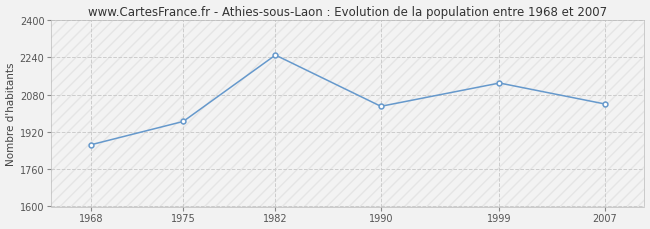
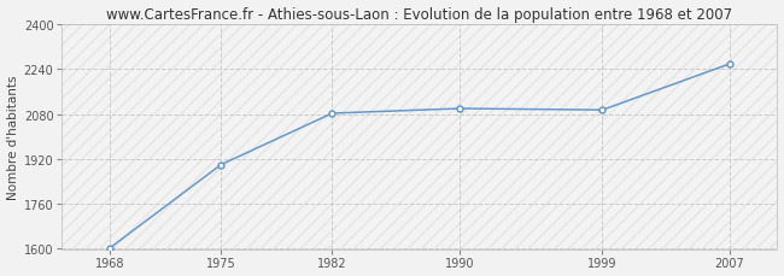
1968: 1865 -> 1603
1975: 1965 -> 1900
1982: 2250 -> 2083
1990: 2030 -> 2100
1999: 2130 -> 2095
2007: 2040 -> 2259
